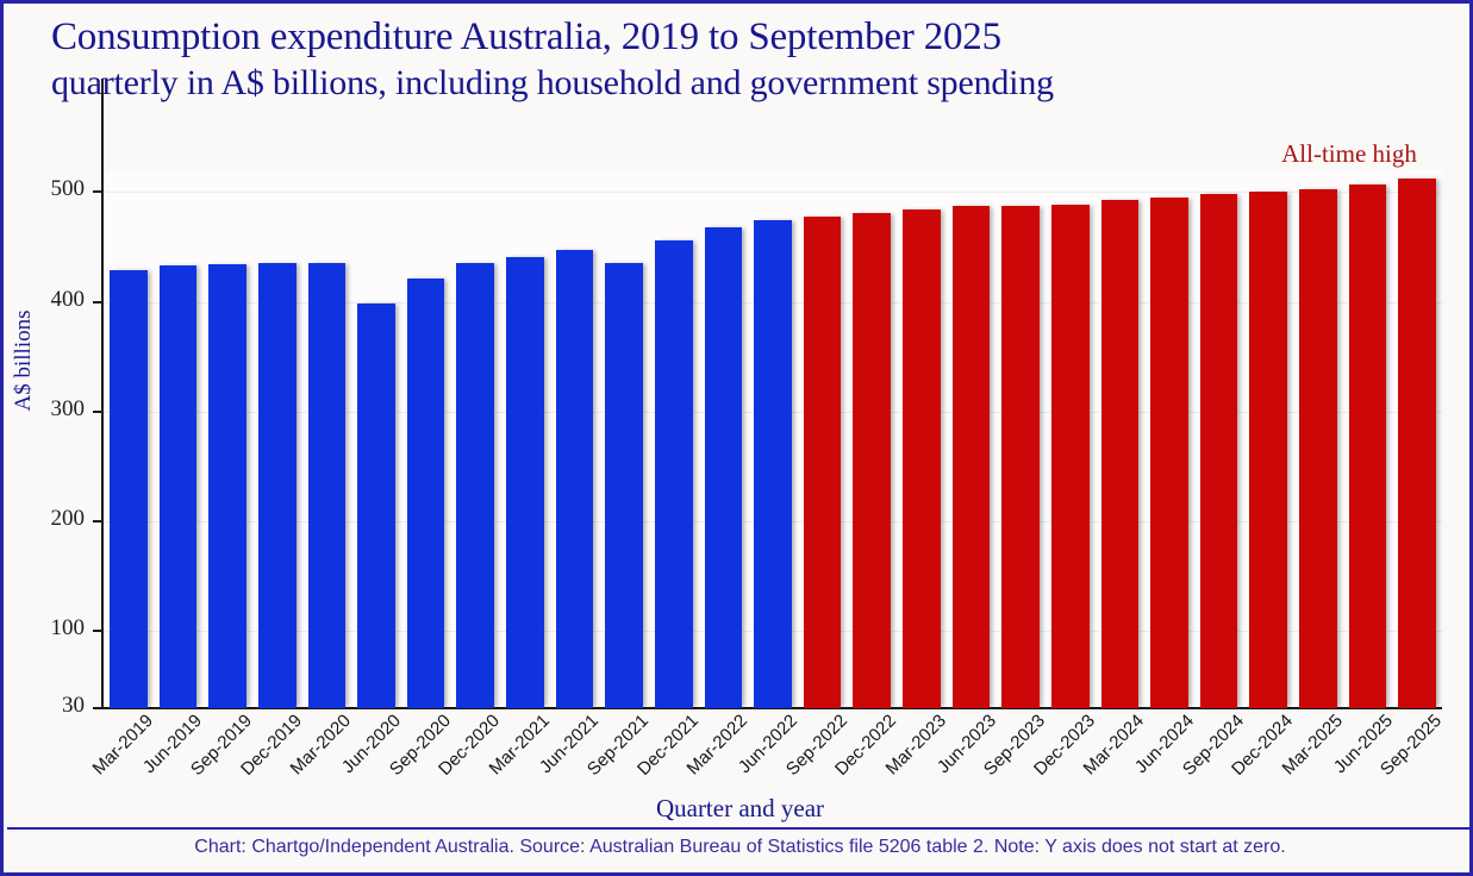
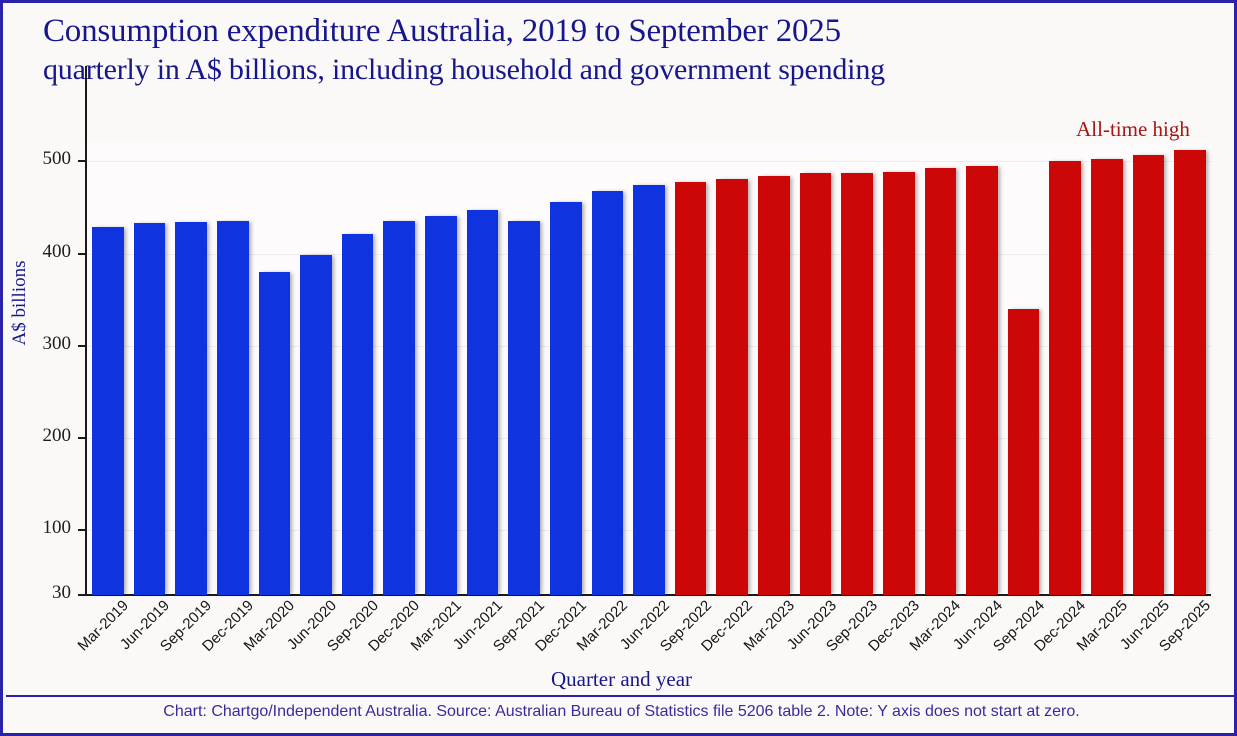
Mar-2020: 440 -> 380
Sep-2024: 500 -> 340
